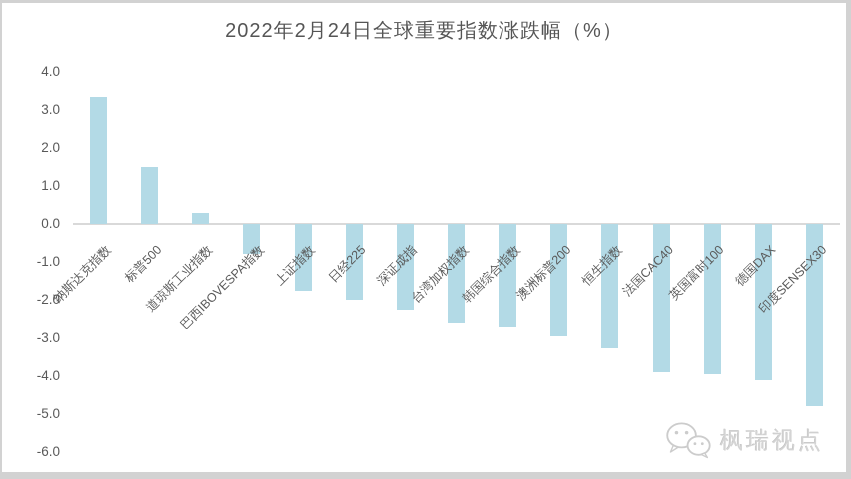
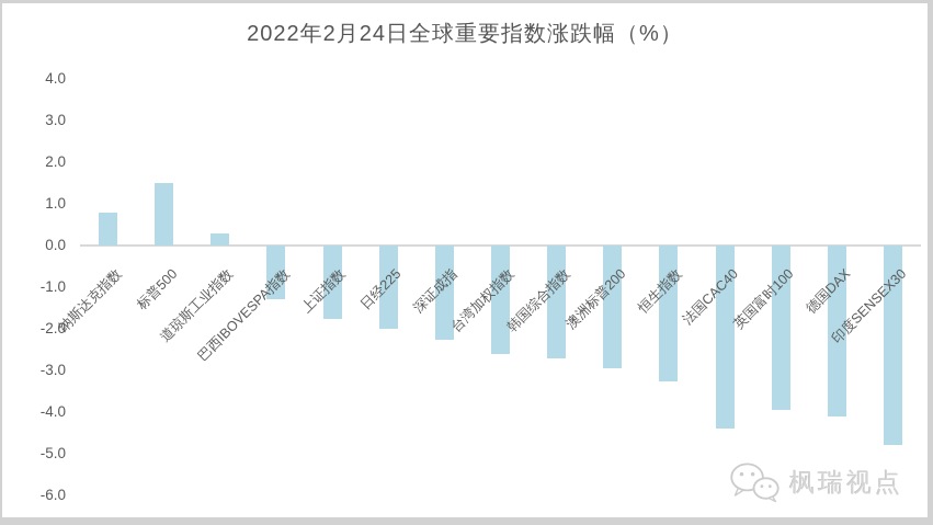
纳斯达克指数: 3.4 -> 0.8
巴西IBOVESPA指数: -0.8 -> -1.3
法国CAC40: -3.9 -> -4.4
